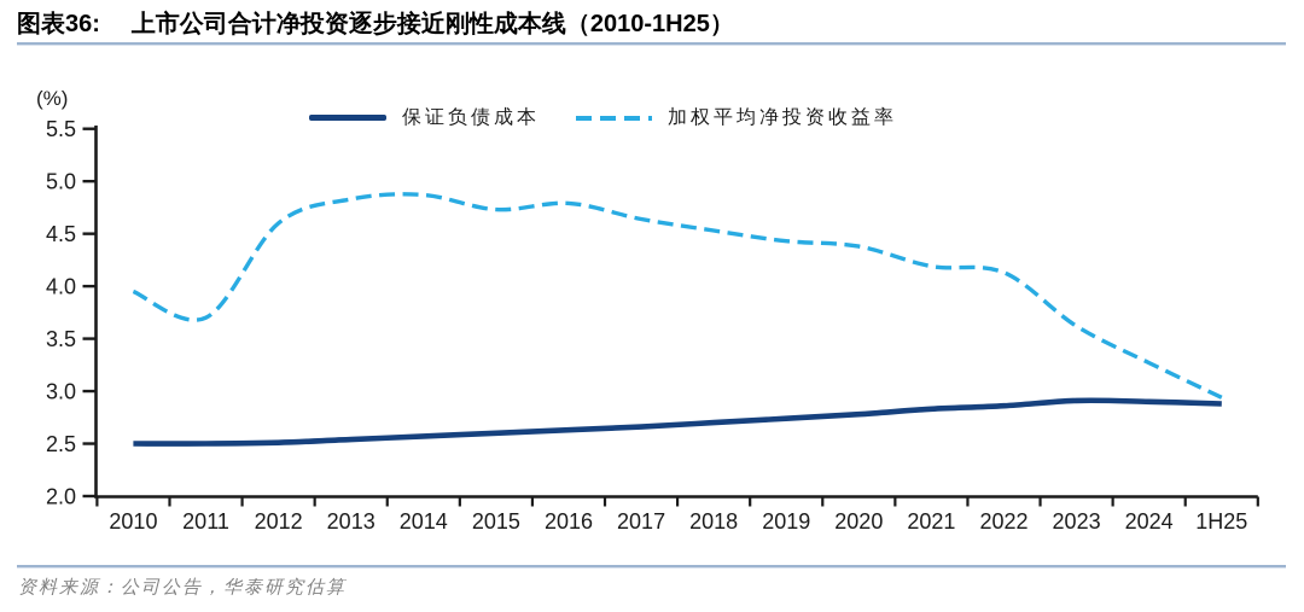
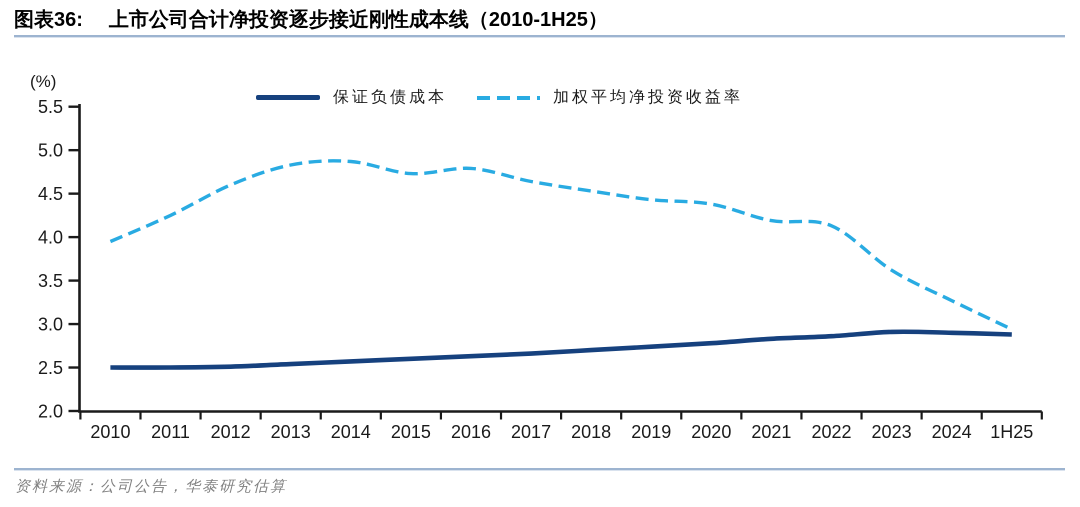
加权平均净投资收益率/2011: 3.7 -> 4.2
